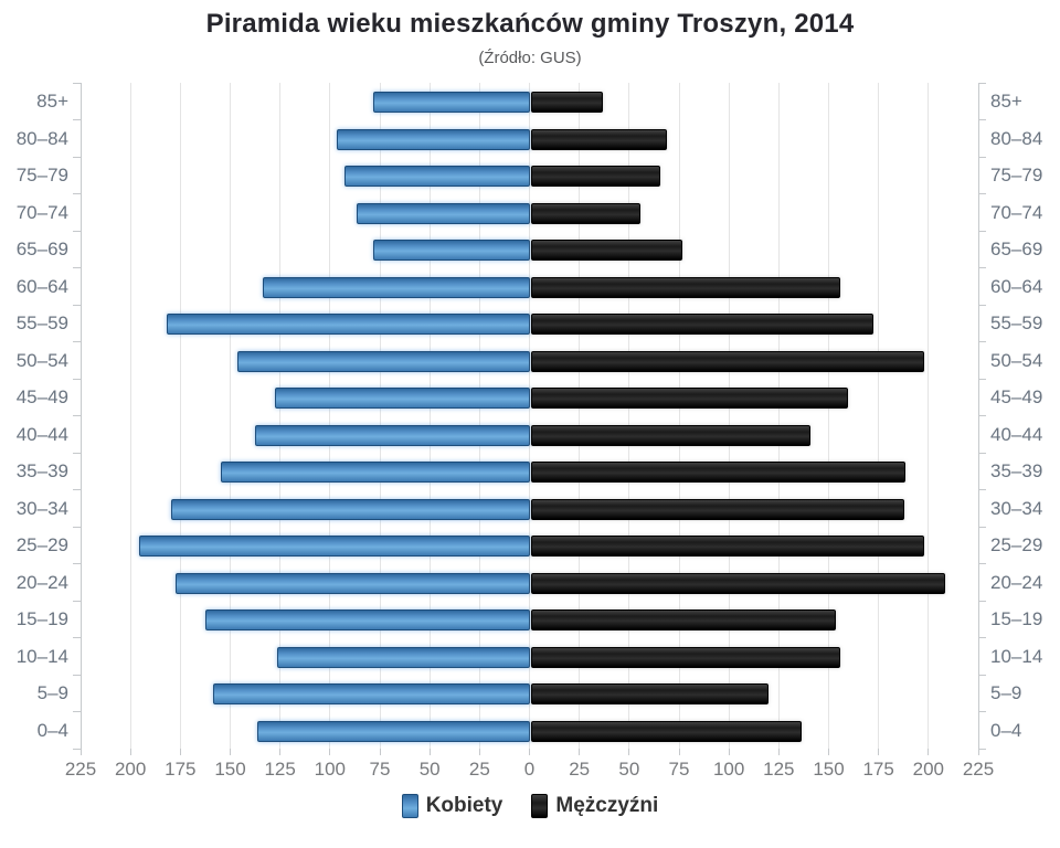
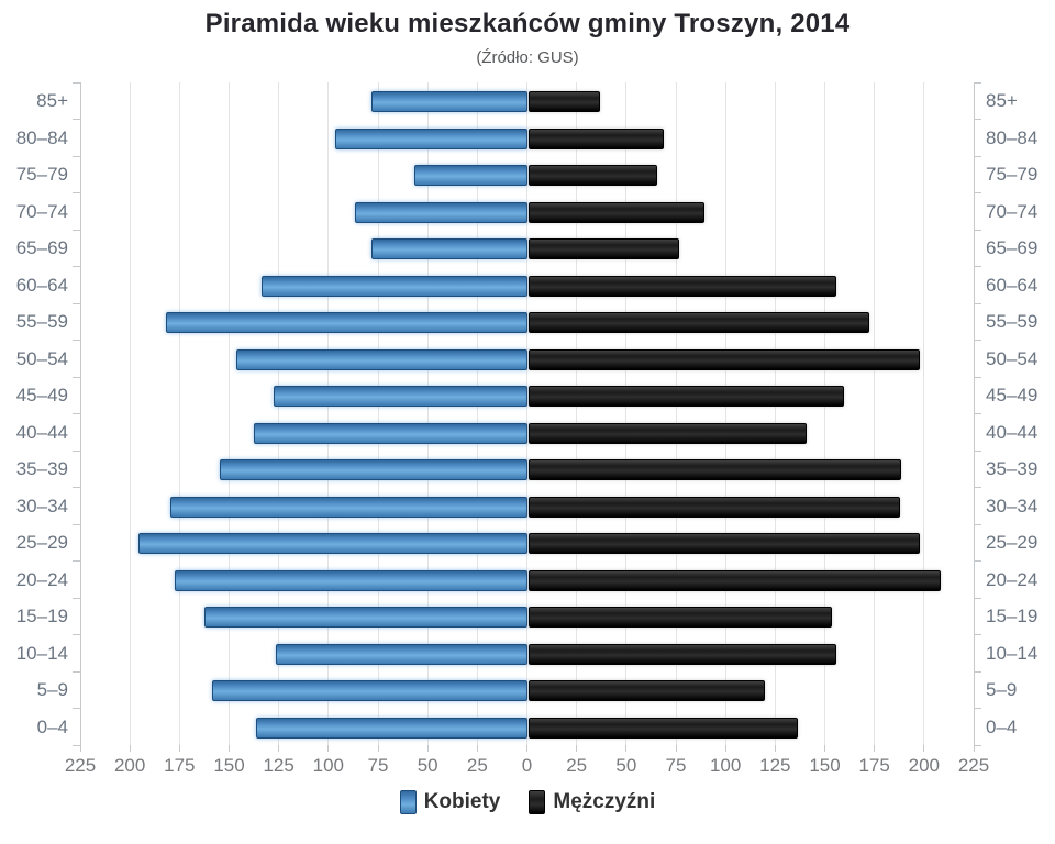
Kobiety/75–79: 92 -> 56
Mężczyźni/70–74: 54 -> 88
